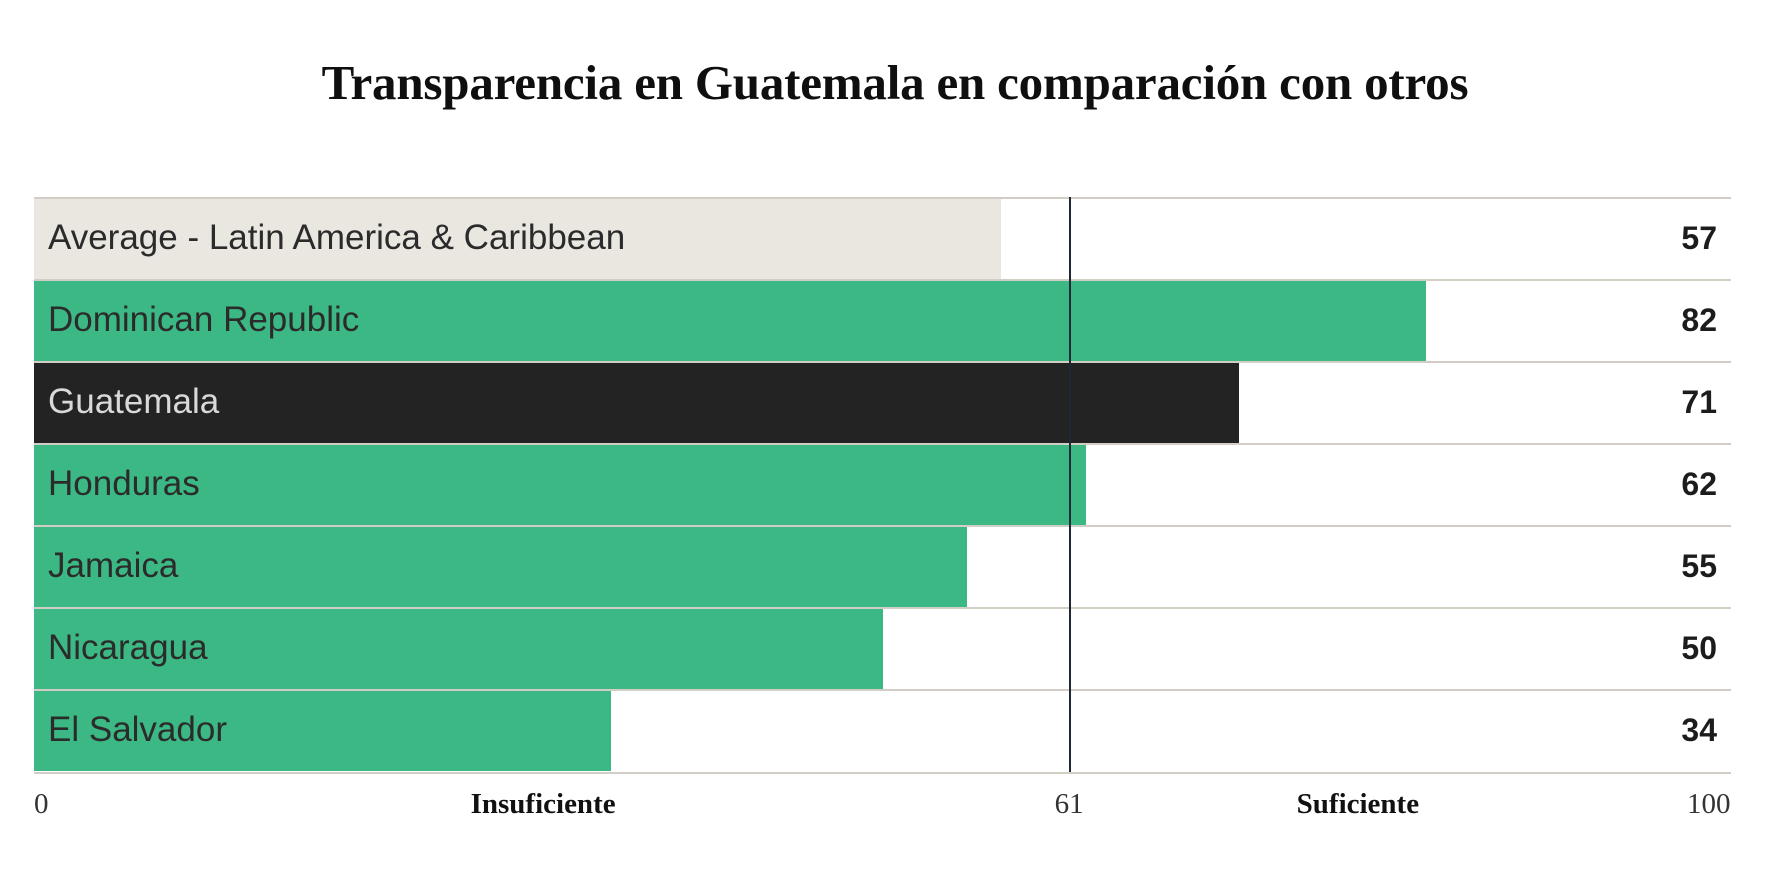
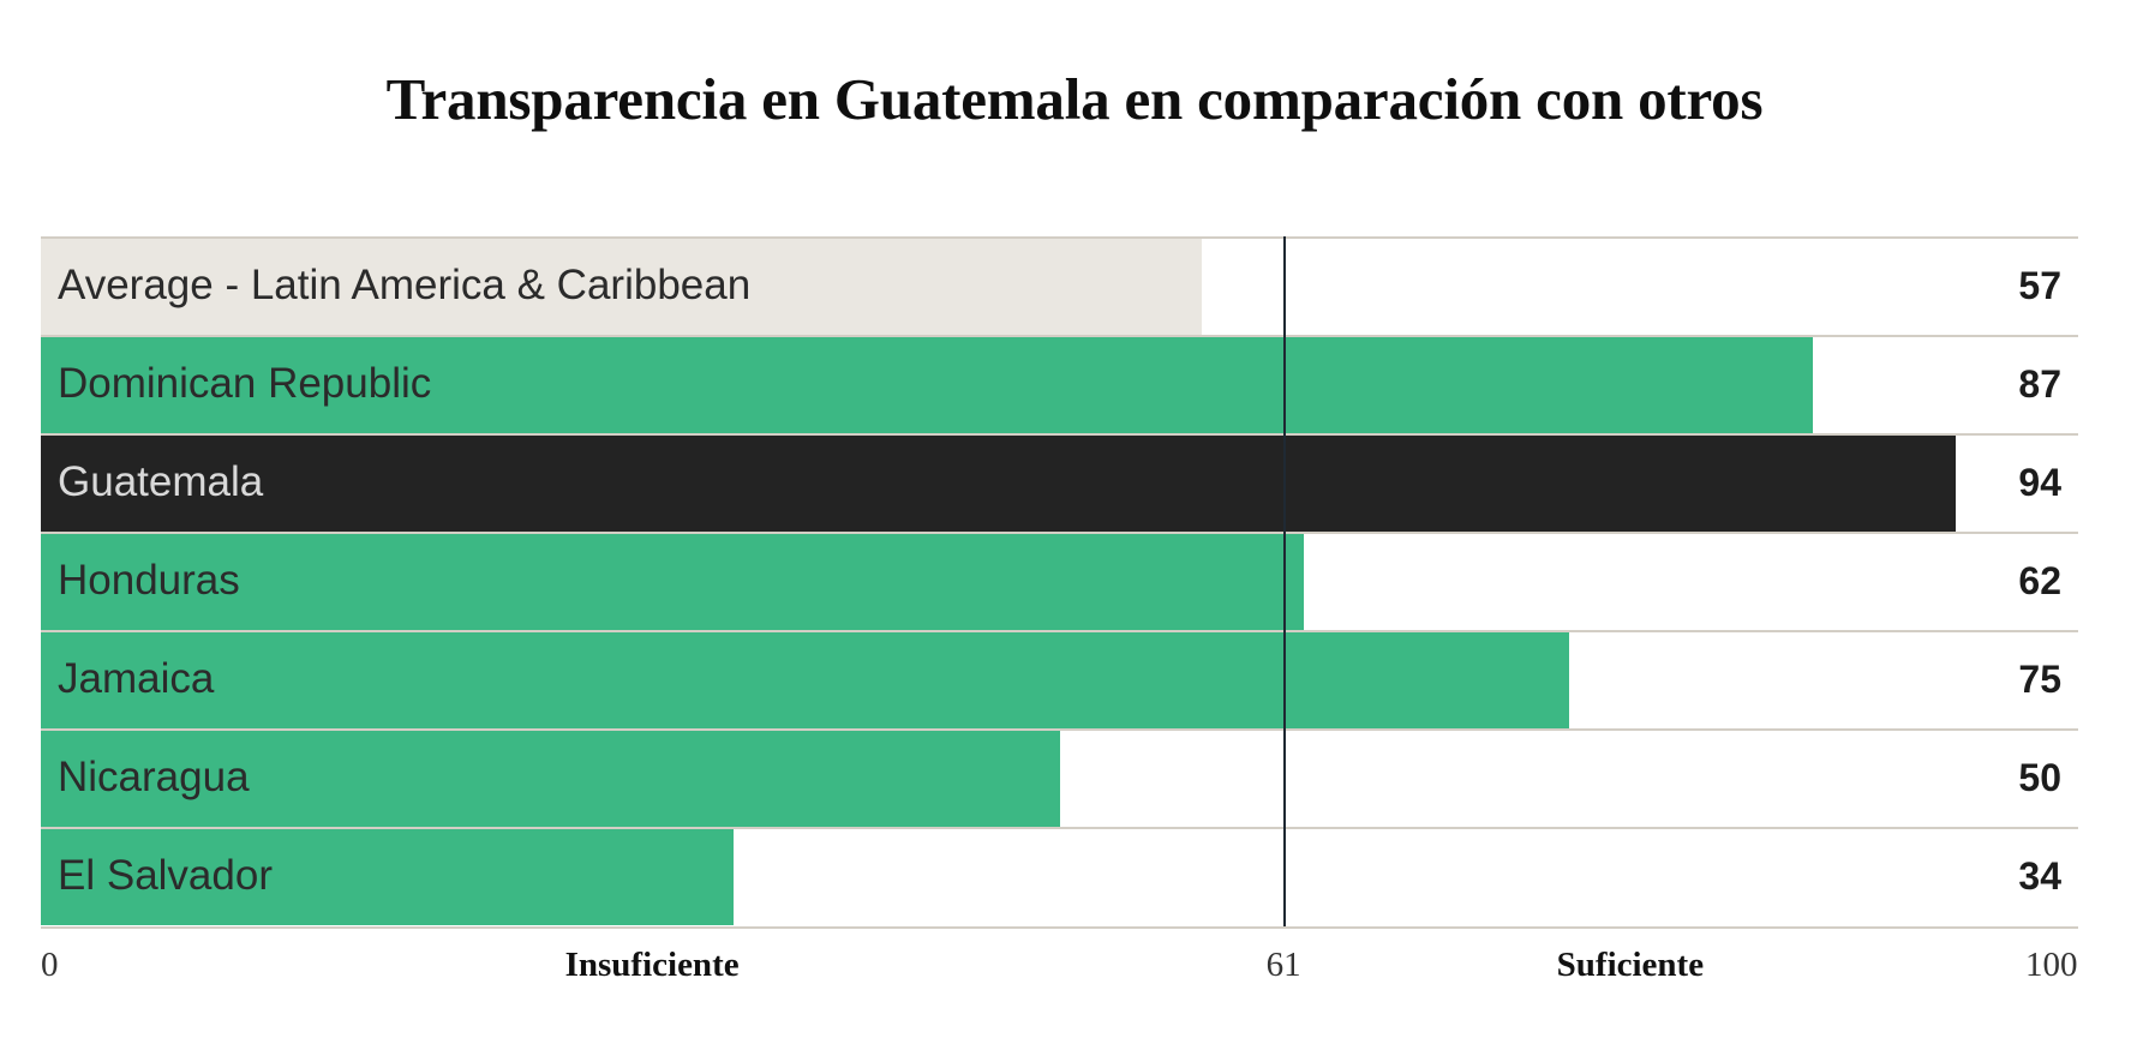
Dominican Republic: 82 -> 87
Guatemala: 71 -> 94
Jamaica: 55 -> 75
